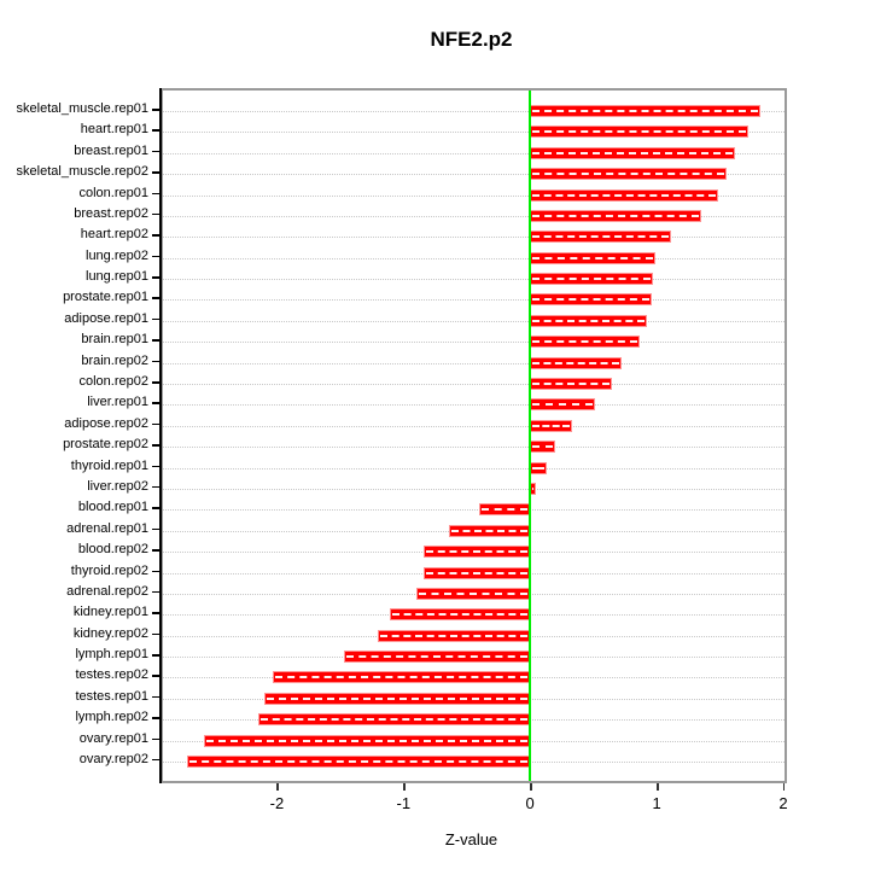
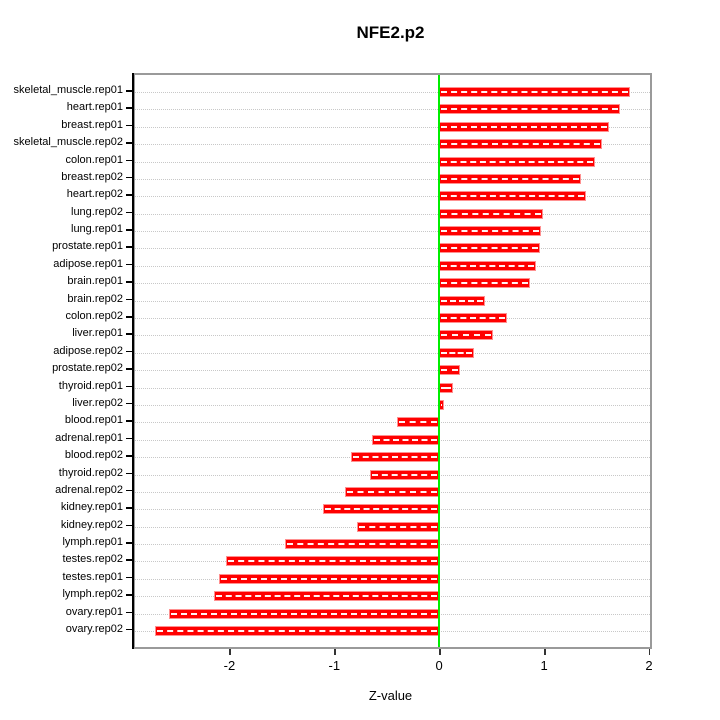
heart.rep02: 1.11 -> 1.40
brain.rep02: 0.72 -> 0.44
thyroid.rep02: -0.84 -> -0.66
kidney.rep02: -1.20 -> -0.78
